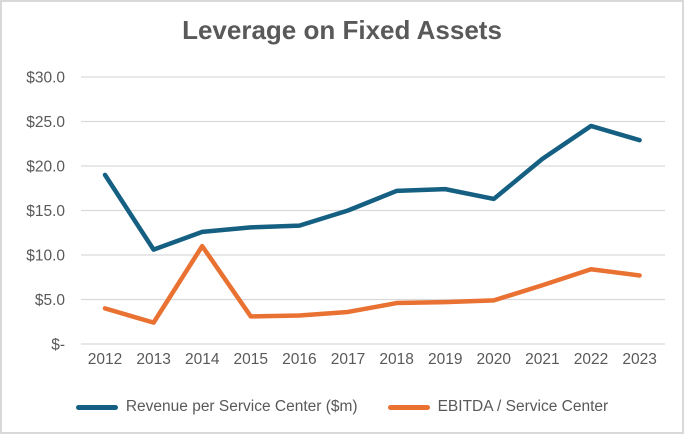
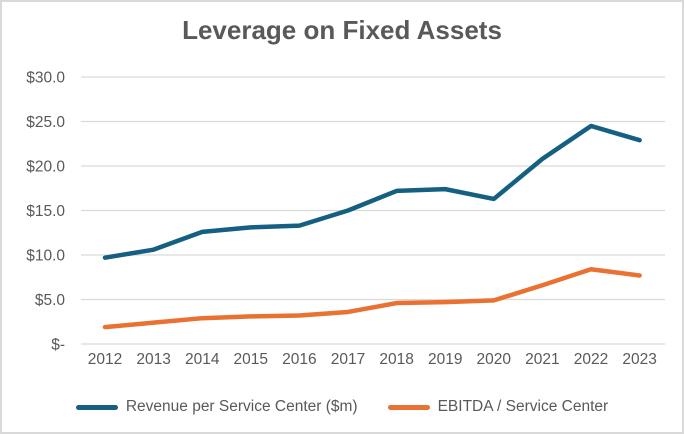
Revenue per Service Center ($m)/2012: $19 -> $10
EBITDA / Service Center/2012: $4 -> $2
EBITDA / Service Center/2014: $11 -> $3
